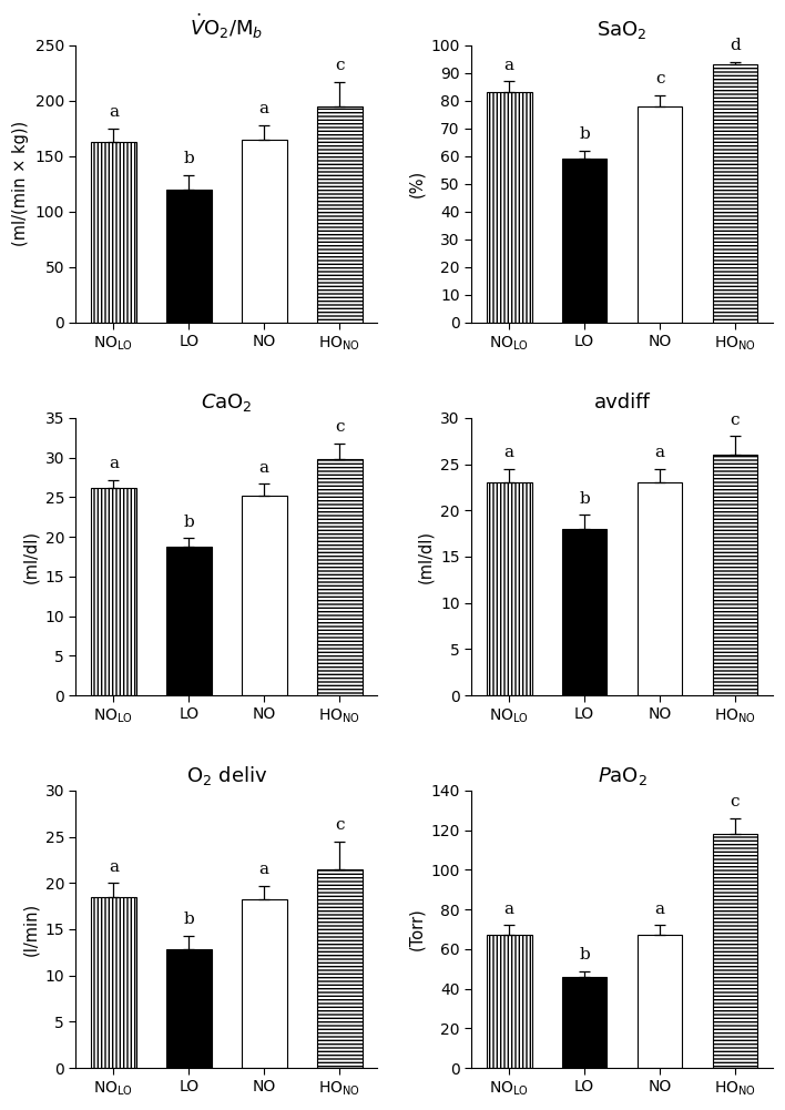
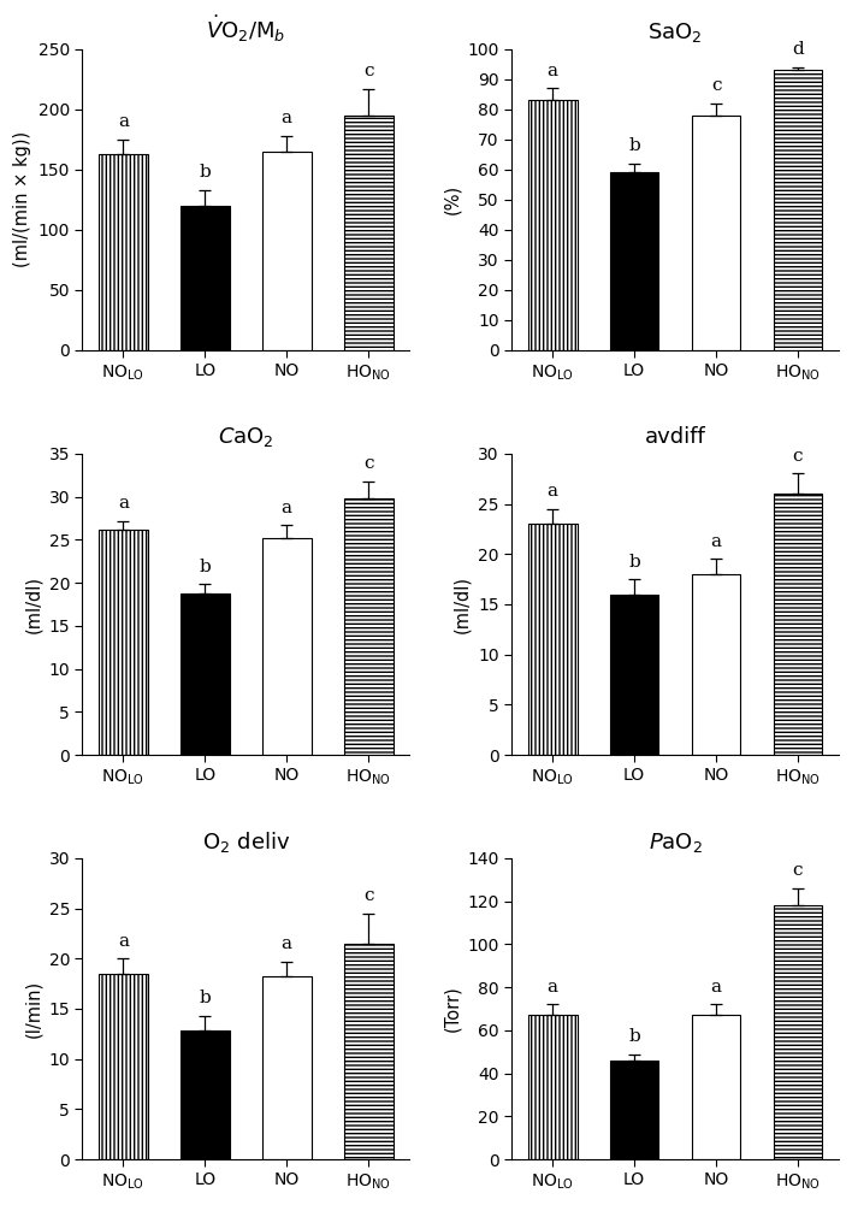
avdiff/LO: 18 -> 16
avdiff/NO: 23 -> 18
